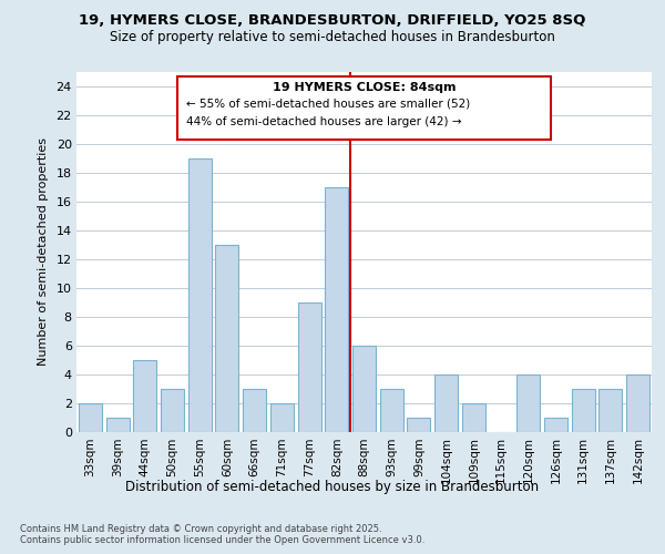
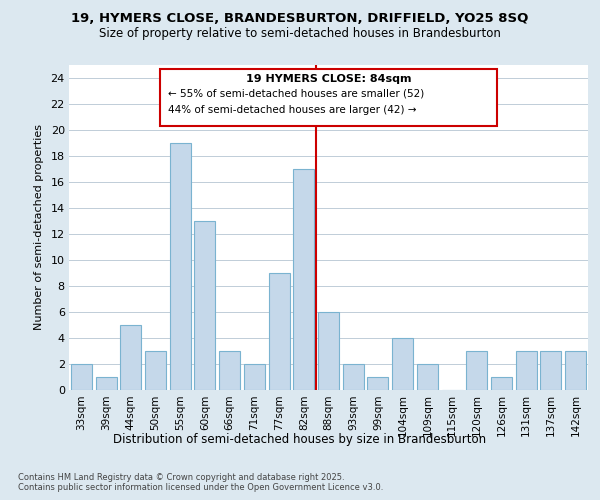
93sqm: 3 -> 2
120sqm: 4 -> 3
142sqm: 4 -> 3
